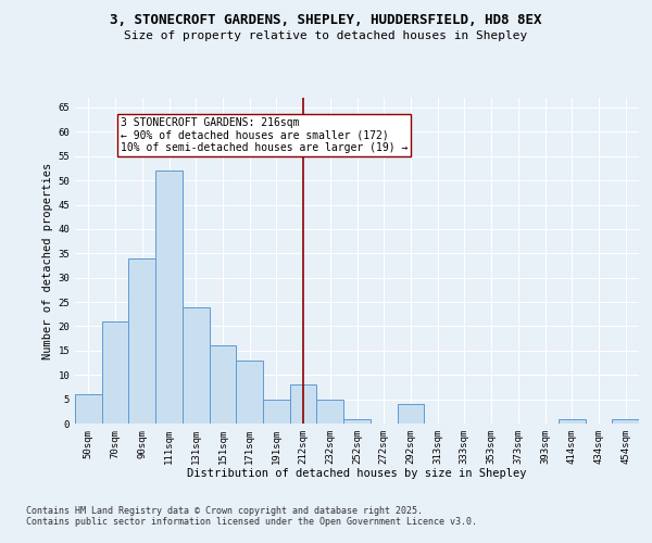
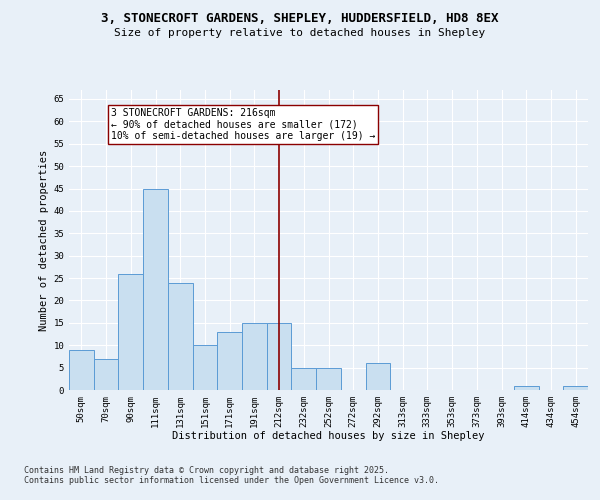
50sqm: 6 -> 9
70sqm: 21 -> 7
90sqm: 34 -> 26
111sqm: 52 -> 45
151sqm: 16 -> 10
191sqm: 5 -> 15
212sqm: 8 -> 15
252sqm: 1 -> 5
292sqm: 4 -> 6
